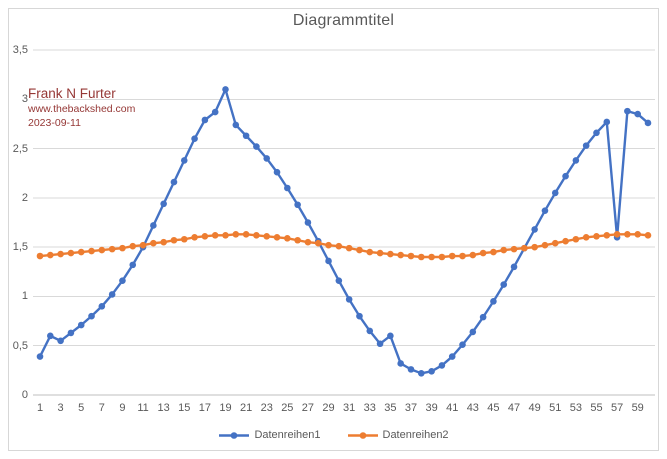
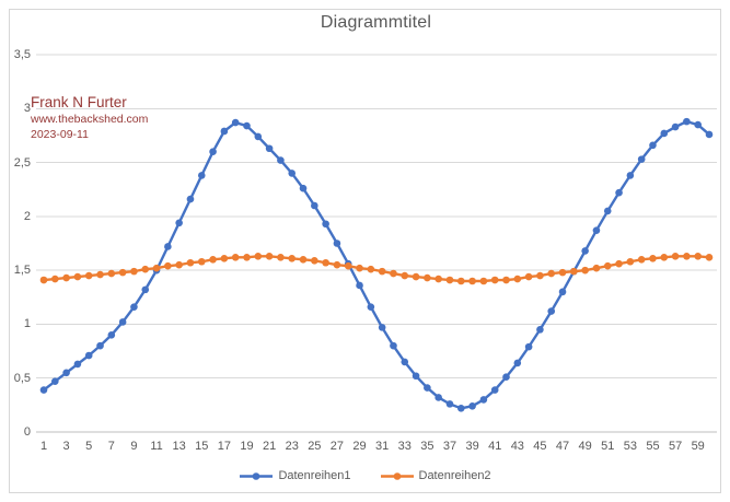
Datenreihen1/2: 0,6 -> 0,5
Datenreihen1/19: 3,1 -> 2,8
Datenreihen1/35: 0,6 -> 0,4
Datenreihen1/57: 1,6 -> 2,8
